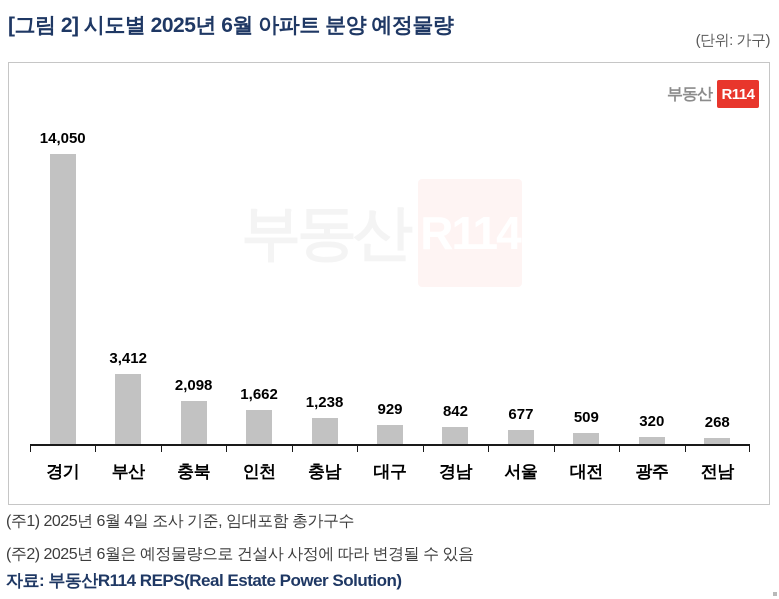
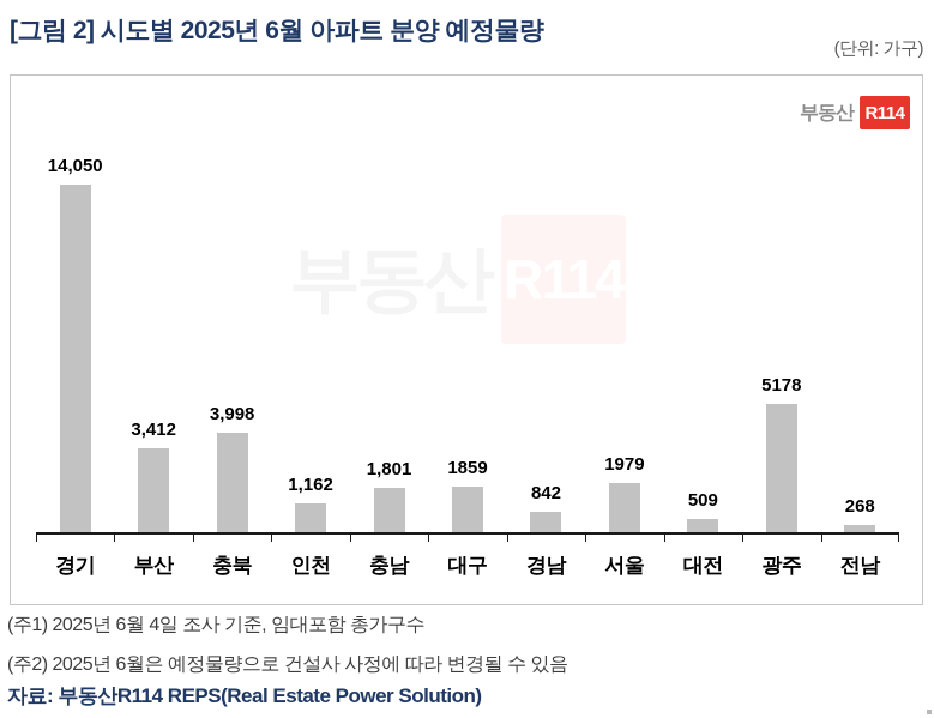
충북: 2,098 -> 3,998
인천: 1,662 -> 1,162
충남: 1,238 -> 1,801
대구: 929 -> 1859
서울: 677 -> 1979
광주: 320 -> 5178
